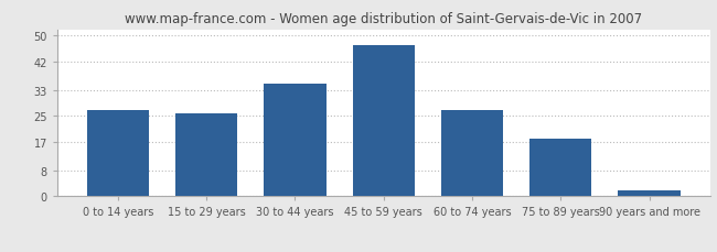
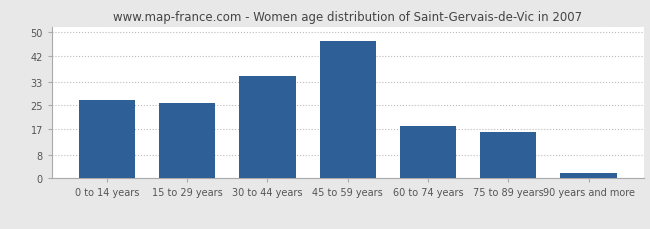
60 to 74 years: 27 -> 18
75 to 89 years: 18 -> 16
